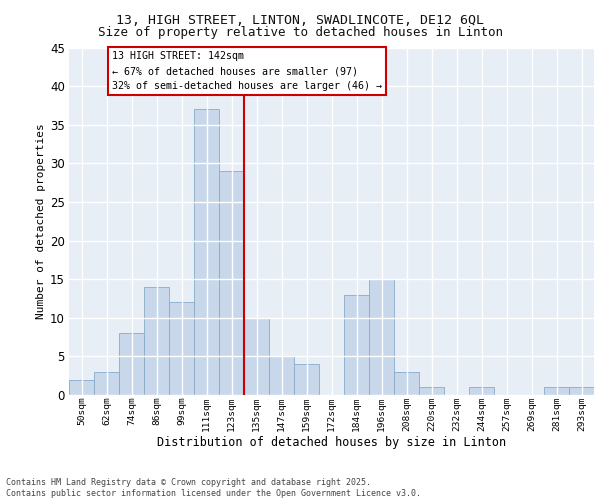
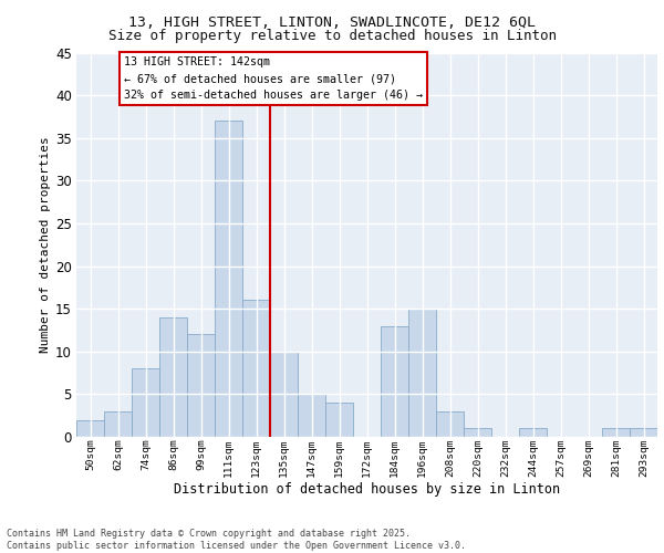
123sqm: 29 -> 16
